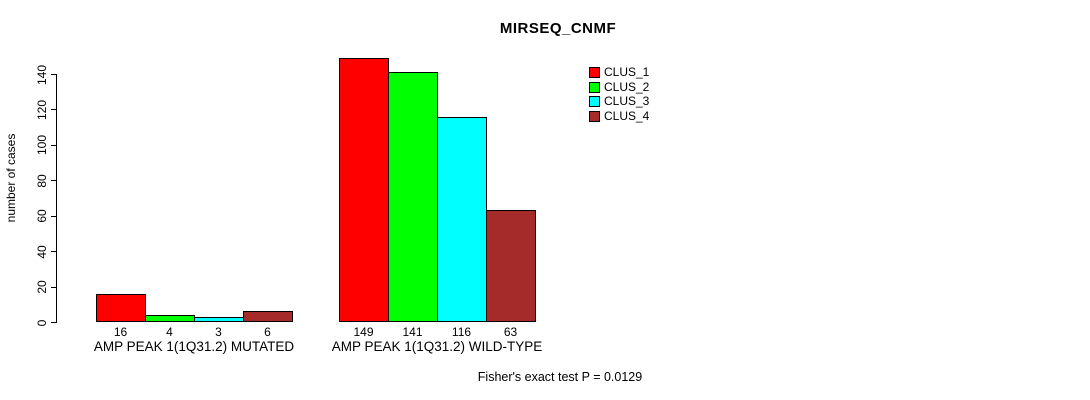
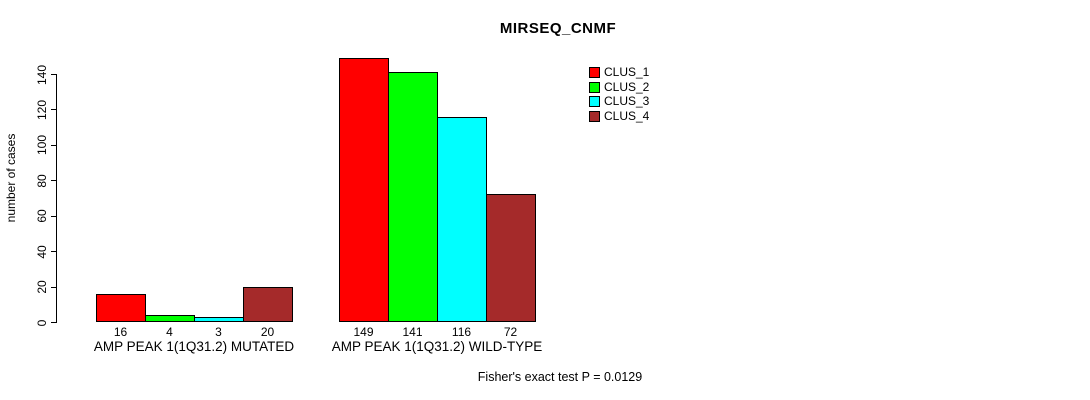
CLUS_4/AMP PEAK 1(1Q31.2) MUTATED: 6 -> 20
CLUS_4/AMP PEAK 1(1Q31.2) WILD-TYPE: 63 -> 72
